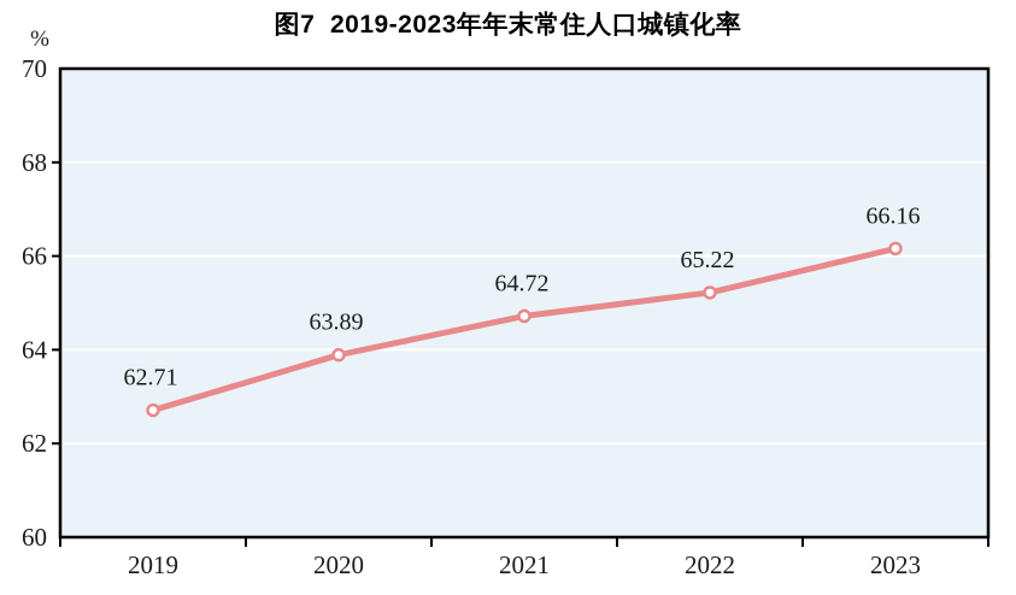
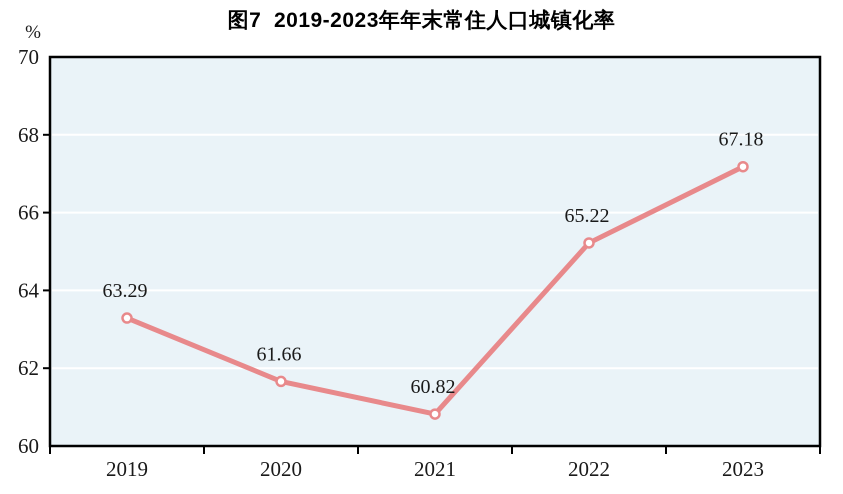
2019: 62.71 -> 63.29
2020: 63.89 -> 61.66
2021: 64.72 -> 60.82
2023: 66.16 -> 67.18
